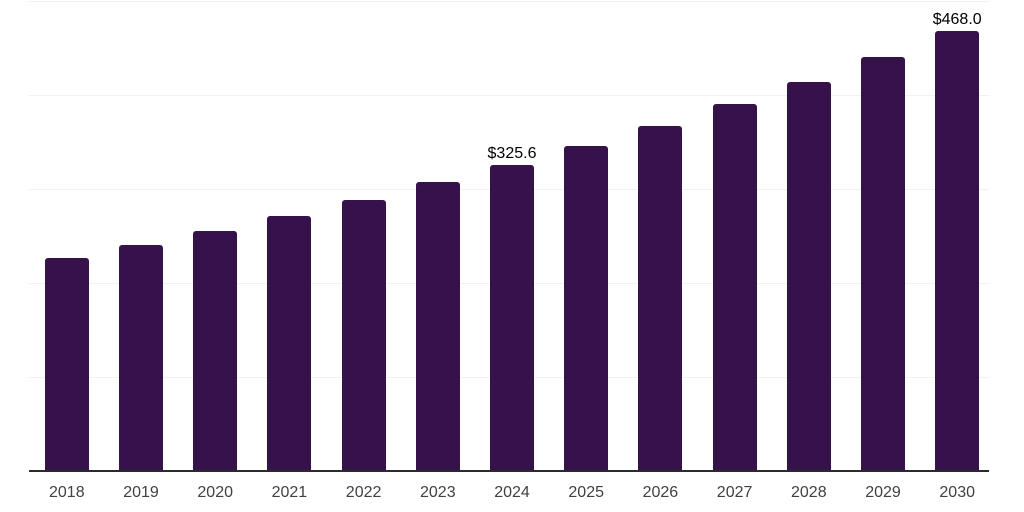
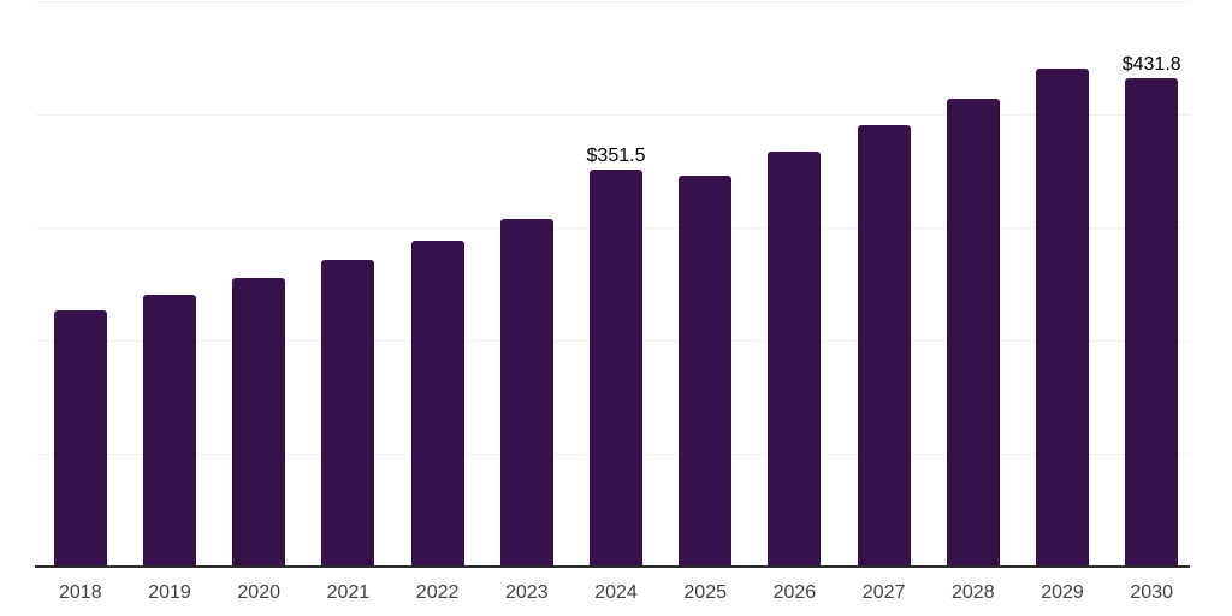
2024: $325.6 -> $351.5
2030: $468.0 -> $431.8
